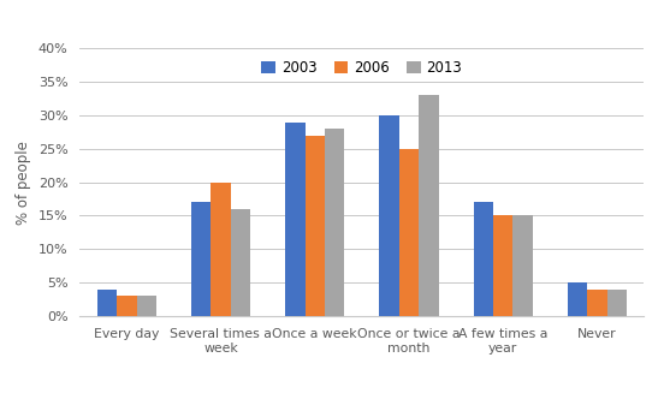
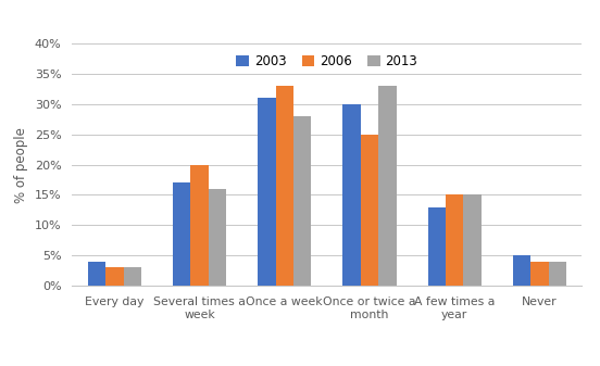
2003/Once a week: 29% -> 31%
2006/Once a week: 27% -> 33%
2003/A few times a year: 17% -> 13%
